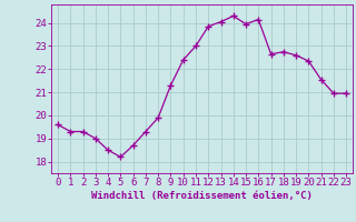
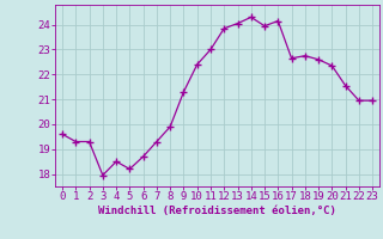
3: 19.00 -> 17.95
